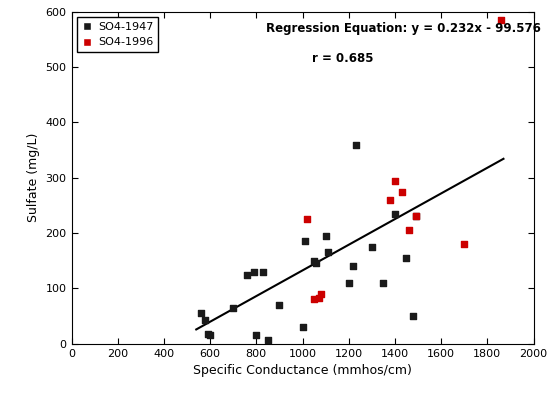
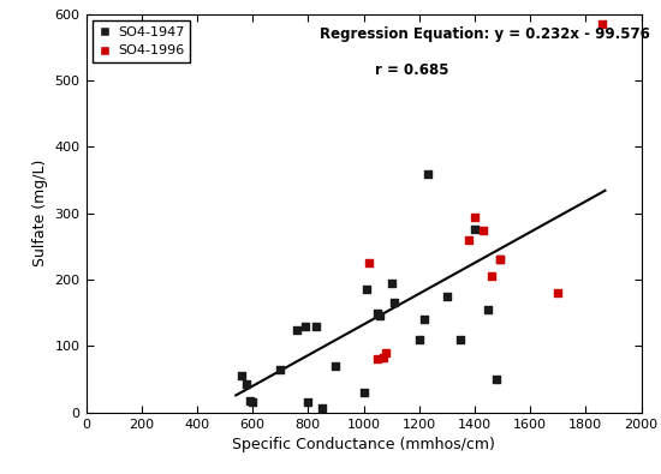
SO4-1947/1400: 235 -> 276
